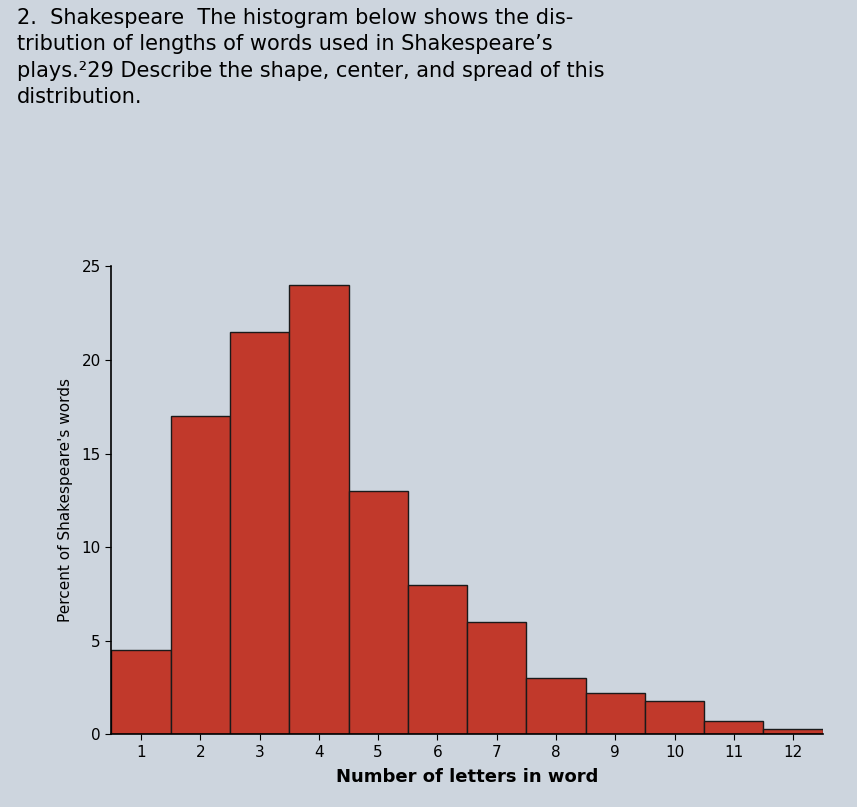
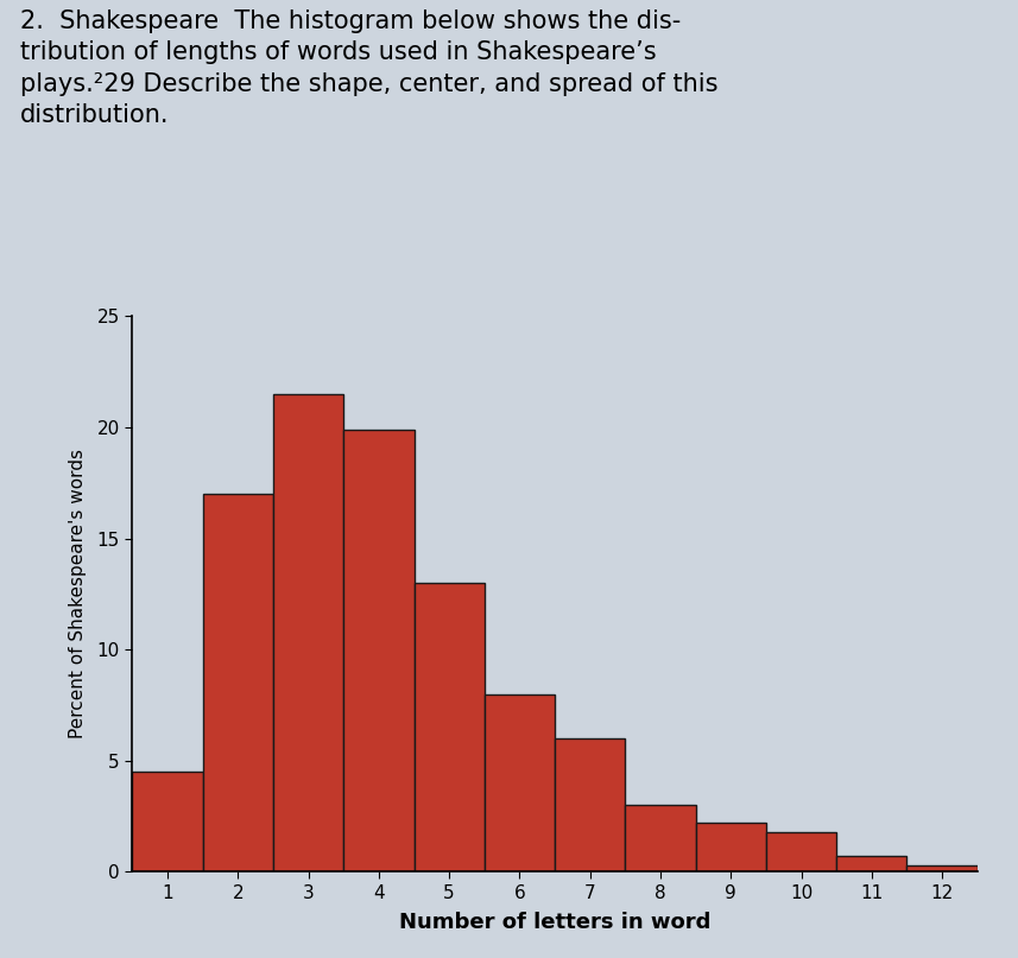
4: 24.0 -> 19.9
